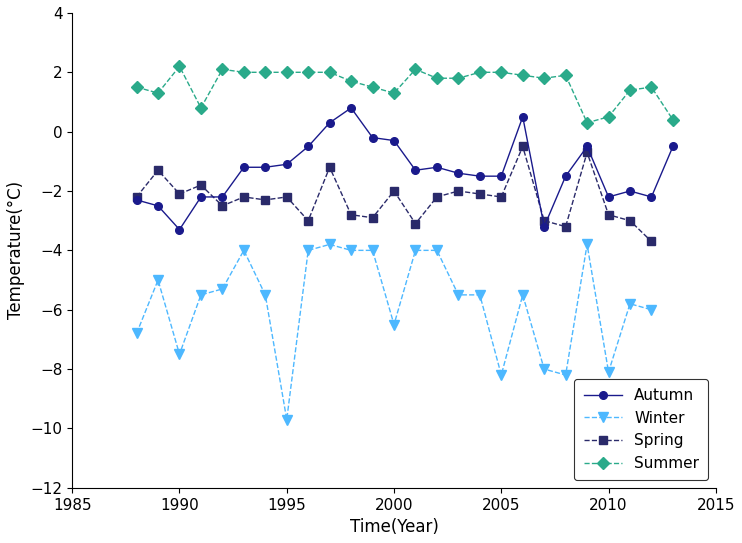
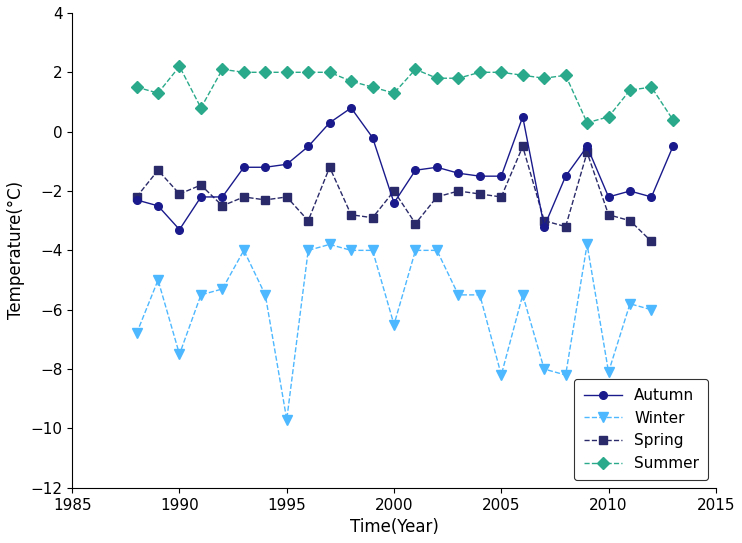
Autumn/2000: -0.3 -> -2.4
